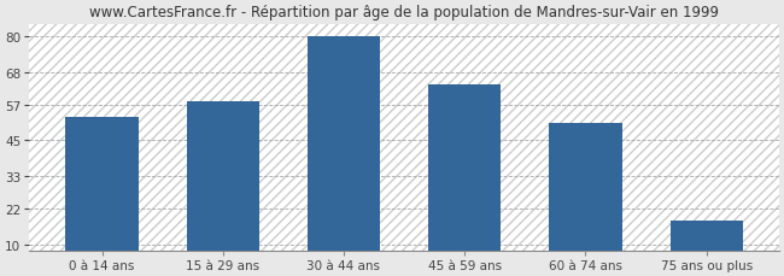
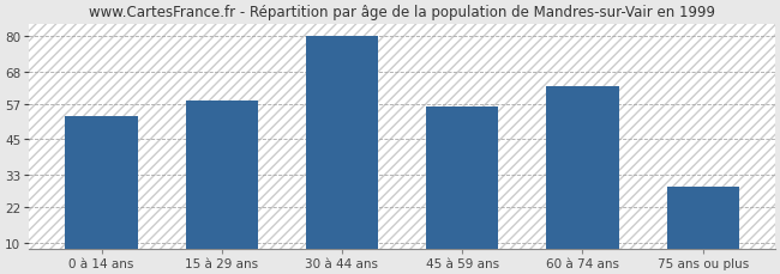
45 à 59 ans: 64 -> 56
60 à 74 ans: 51 -> 63
75 ans ou plus: 18 -> 29
